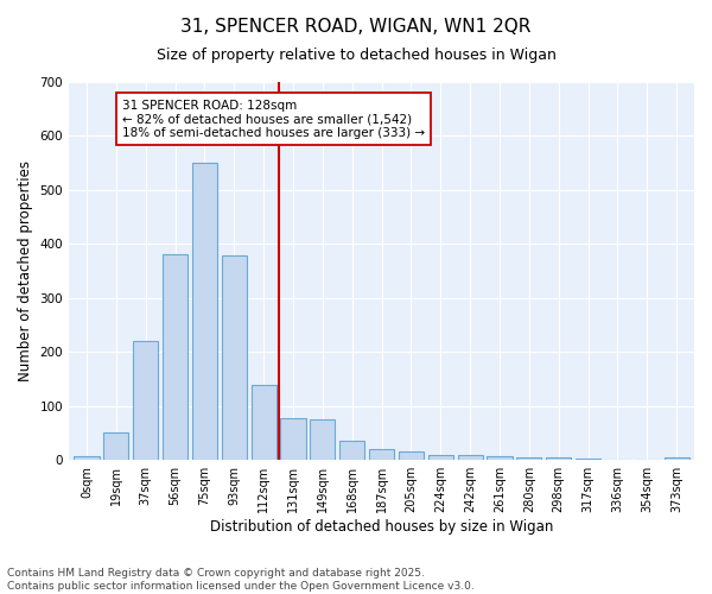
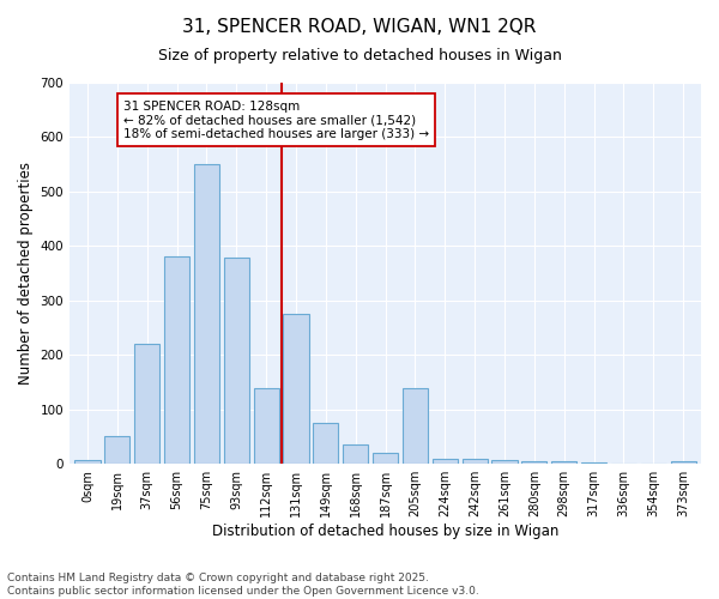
131sqm: 78 -> 275
205sqm: 15 -> 140
